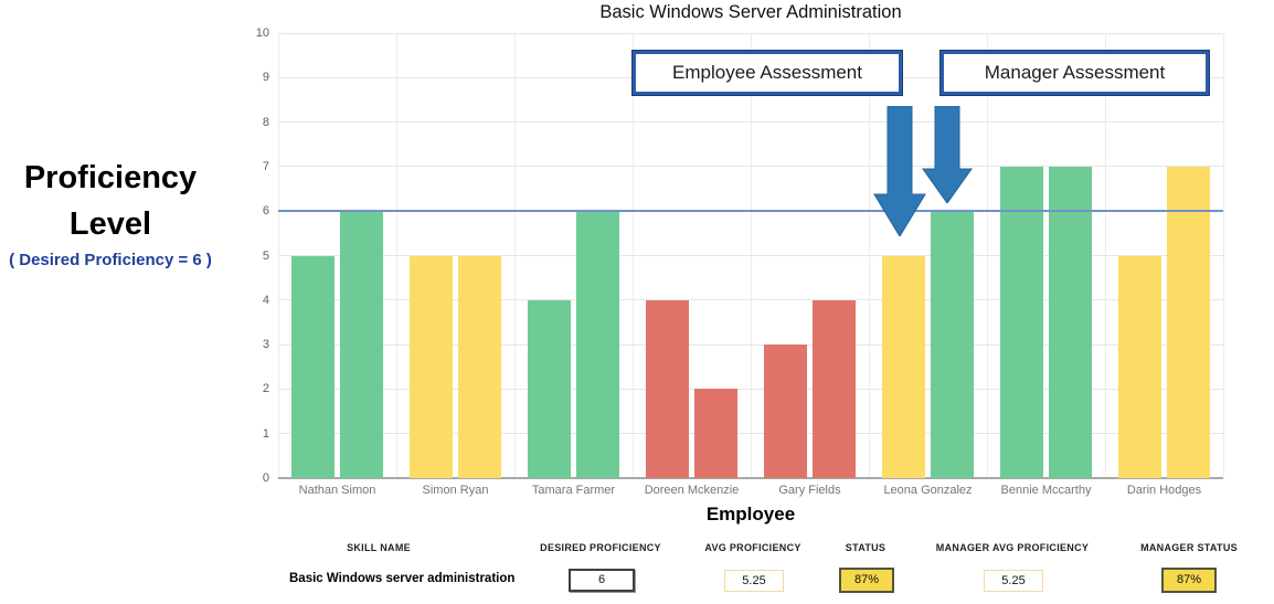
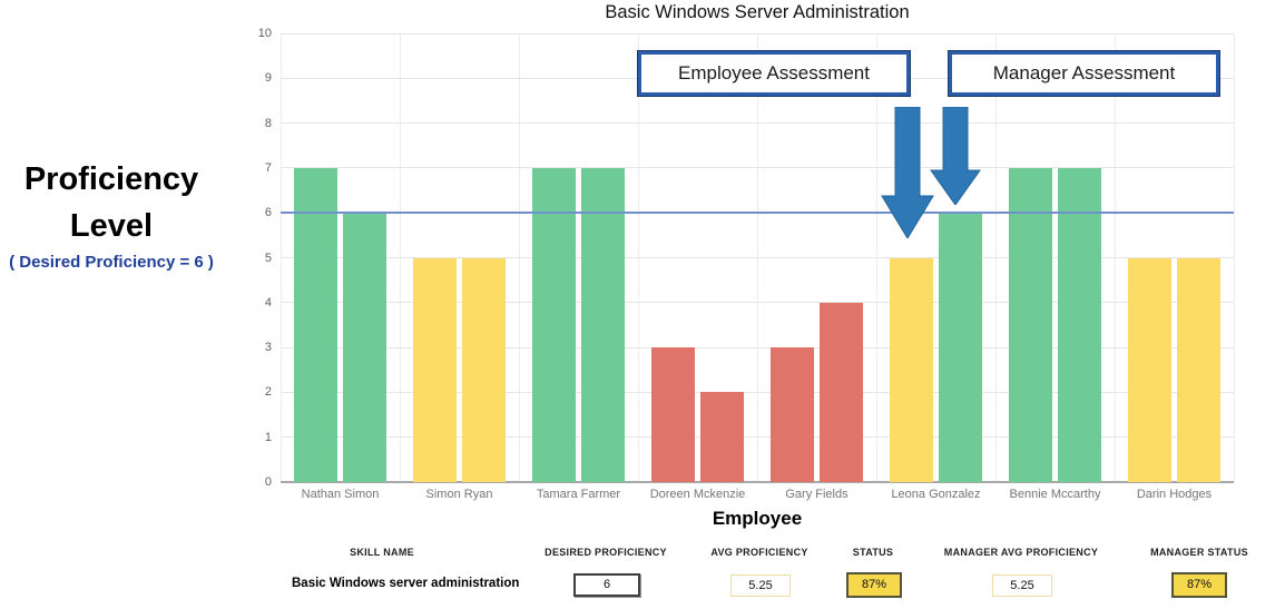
Employee Assessment/Nathan Simon: 5 -> 7
Employee Assessment/Tamara Farmer: 4 -> 7
Manager Assessment/Tamara Farmer: 6 -> 7
Employee Assessment/Doreen Mckenzie: 4 -> 3
Manager Assessment/Darin Hodges: 7 -> 5
